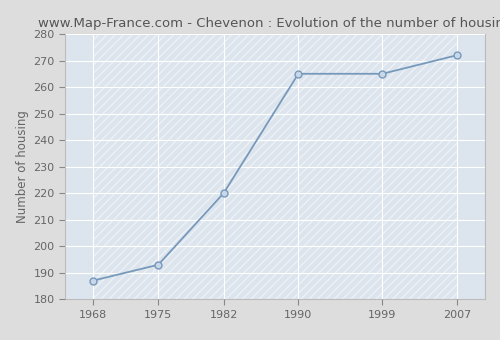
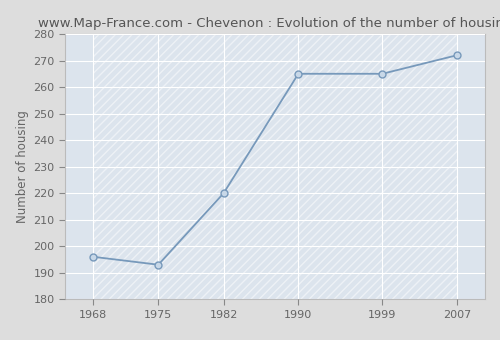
1968: 187 -> 196
